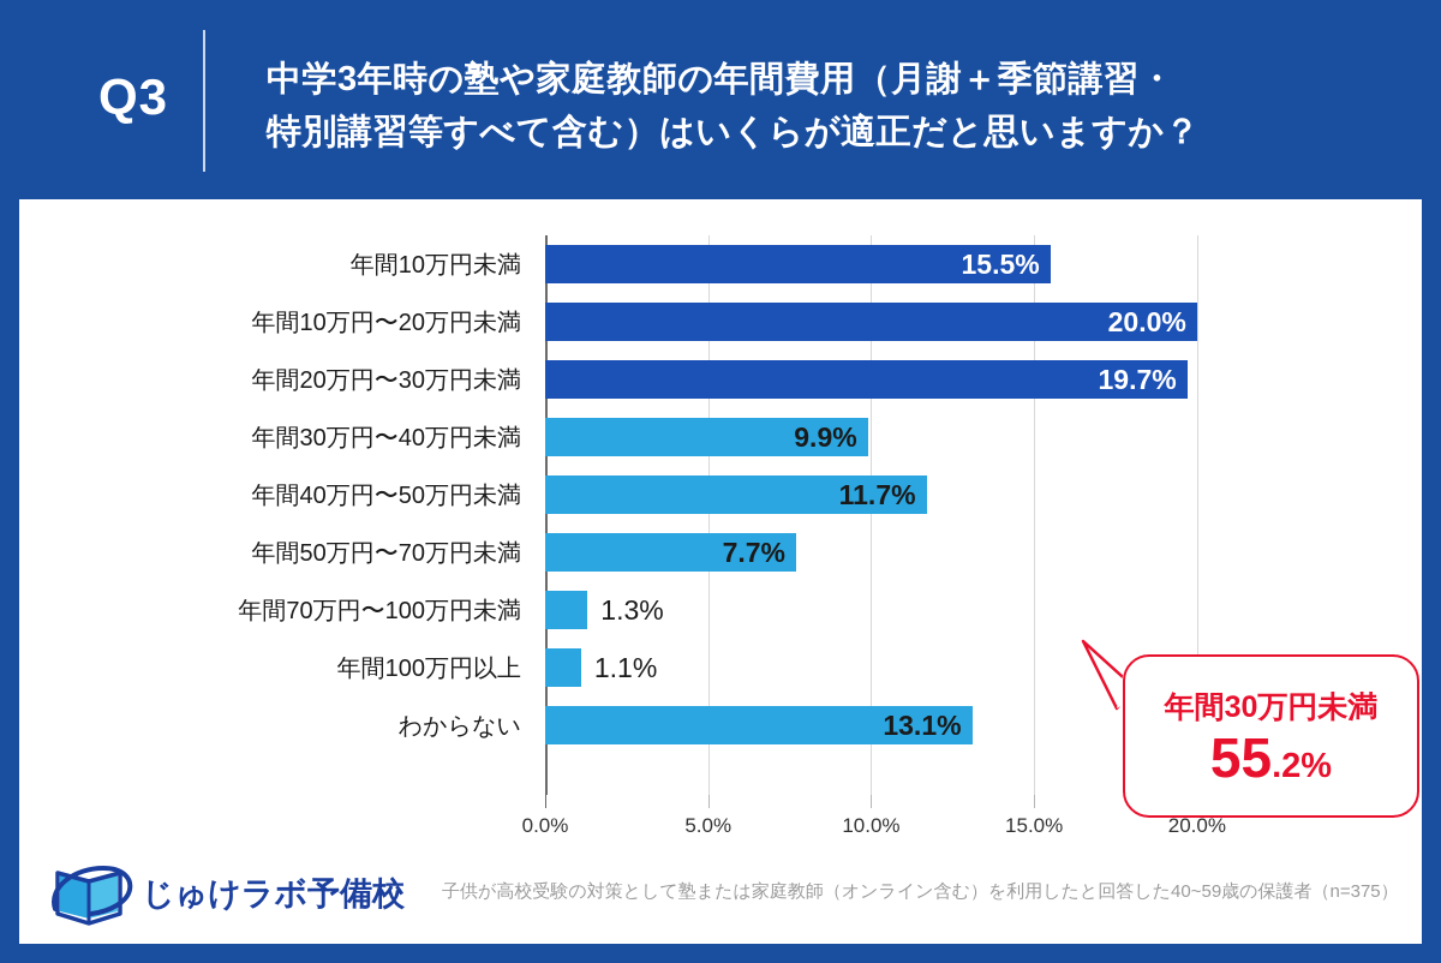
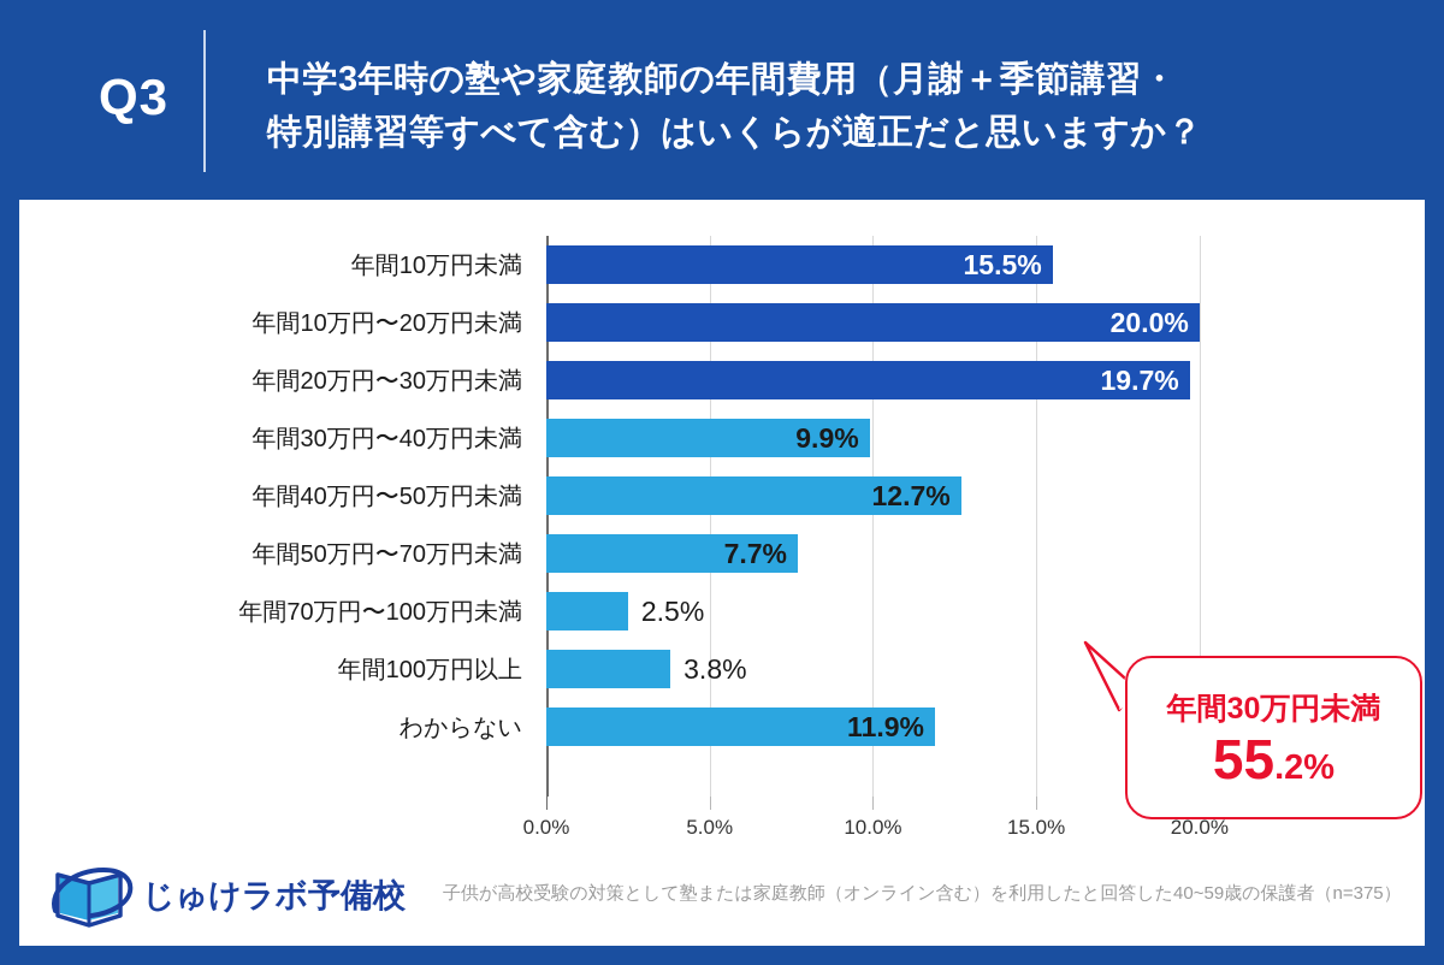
年間40万円〜50万円未満: 11.7% -> 12.7%
年間70万円〜100万円未満: 1.3% -> 2.5%
年間100万円以上: 1.1% -> 3.8%
わからない: 13.1% -> 11.9%
